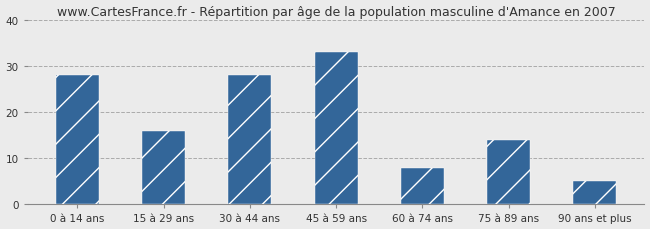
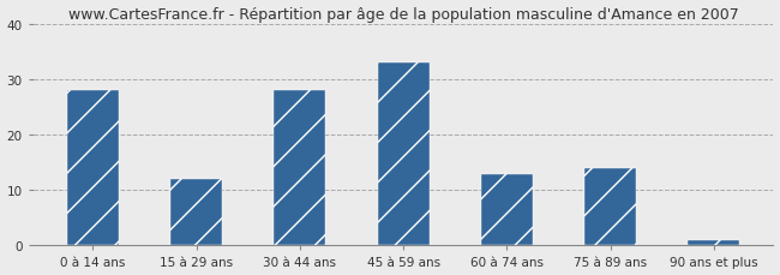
15 à 29 ans: 16 -> 12
60 à 74 ans: 8 -> 13
90 ans et plus: 5 -> 1
